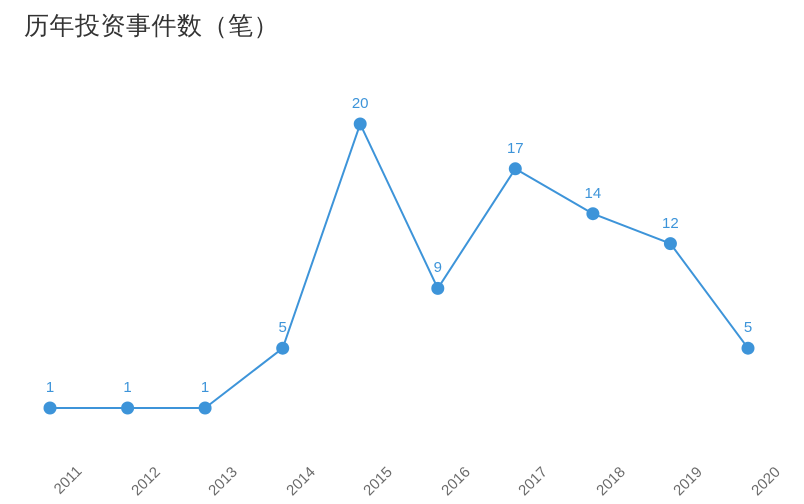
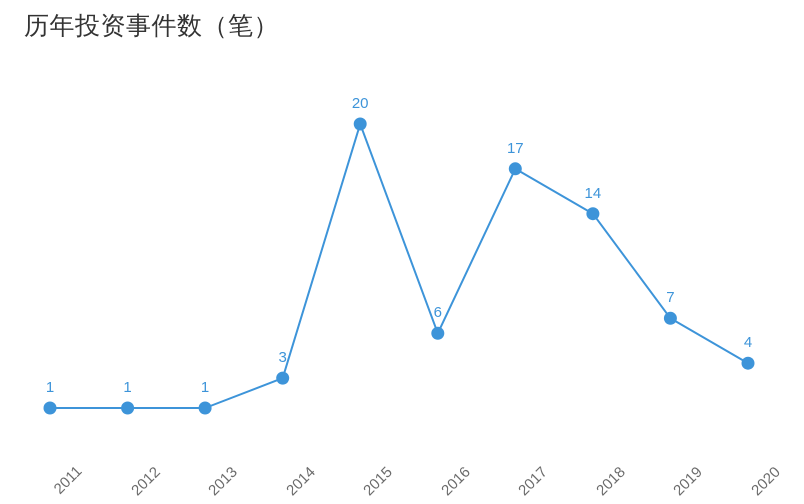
2014: 5 -> 3
2016: 9 -> 6
2019: 12 -> 7
2020: 5 -> 4
